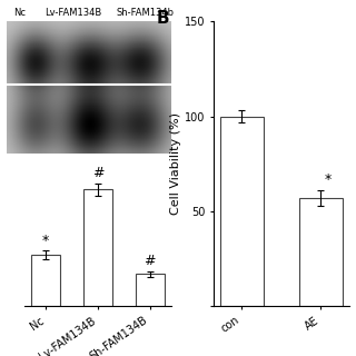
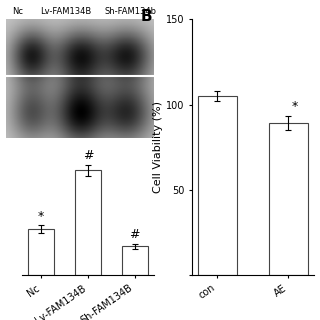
con: 100 -> 105
AE: 57 -> 89
